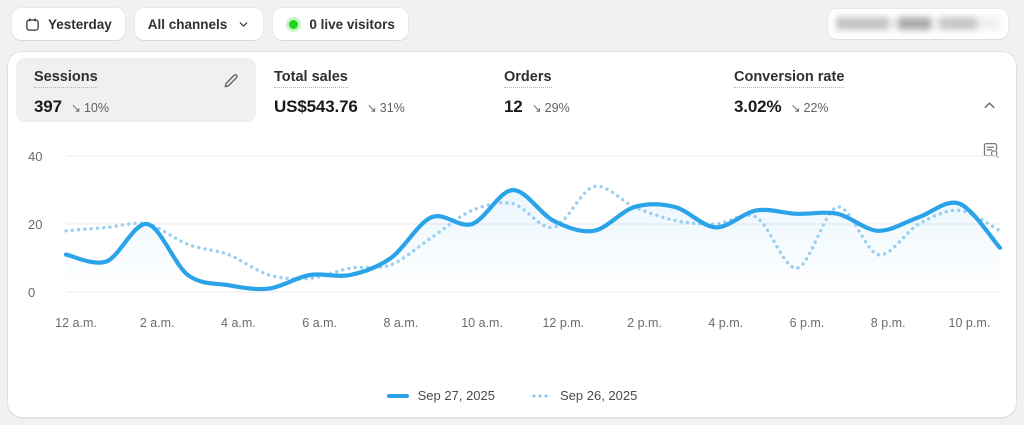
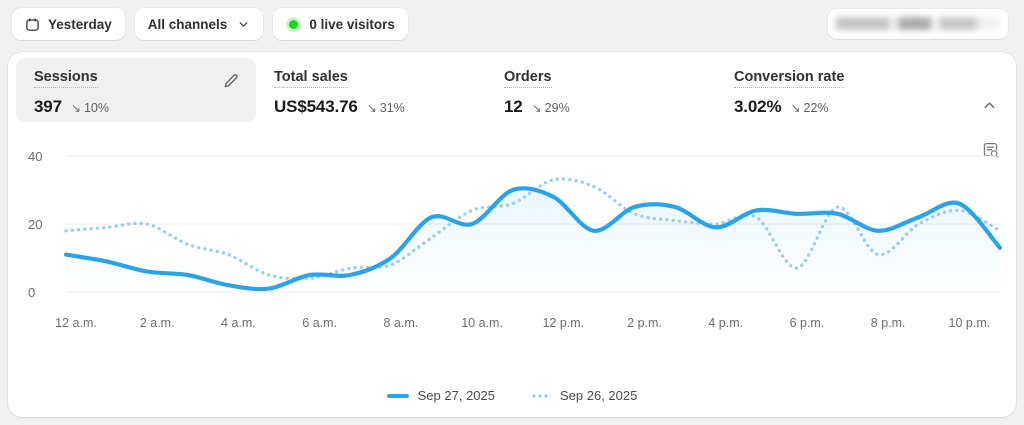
Sep 27, 2025/2 a.m.: 20 -> 6
Sep 27, 2025/12 p.m.: 21 -> 28
Sep 26, 2025/12 p.m.: 19 -> 33
Sep 26, 2025/2 p.m.: 25 -> 23
